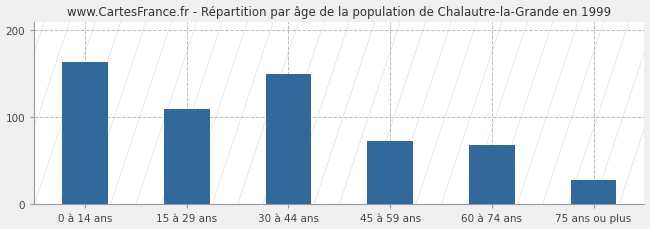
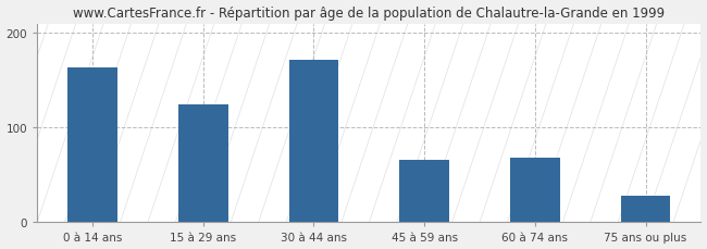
15 à 29 ans: 110 -> 124
30 à 44 ans: 150 -> 172
45 à 59 ans: 73 -> 66
